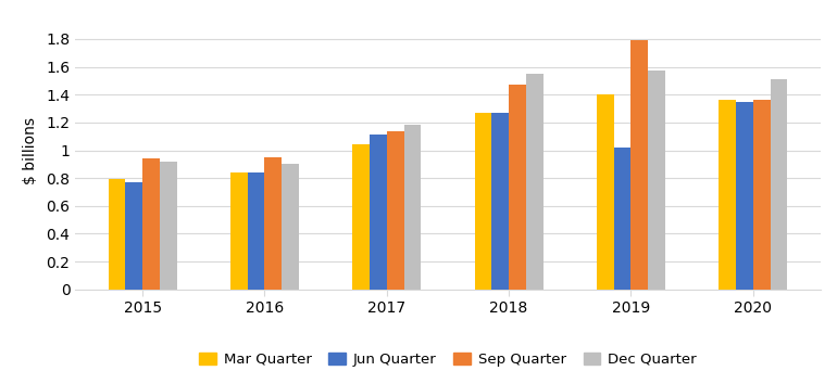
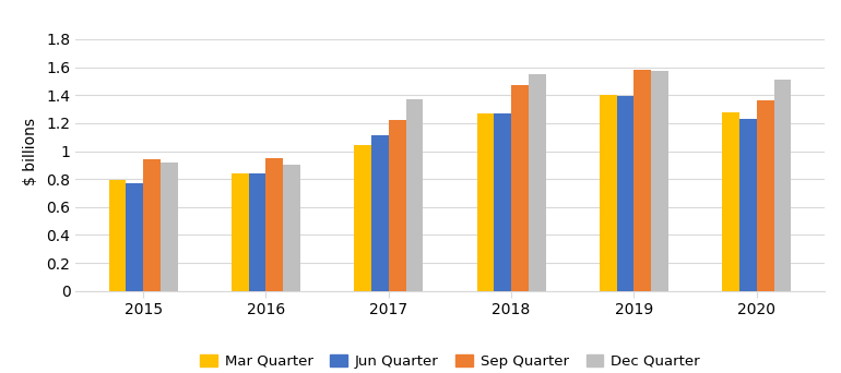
Sep Quarter/2017: 1.14 -> 1.22
Dec Quarter/2017: 1.18 -> 1.37
Jun Quarter/2019: 1.02 -> 1.39
Sep Quarter/2019: 1.79 -> 1.58
Mar Quarter/2020: 1.36 -> 1.28
Jun Quarter/2020: 1.35 -> 1.23
